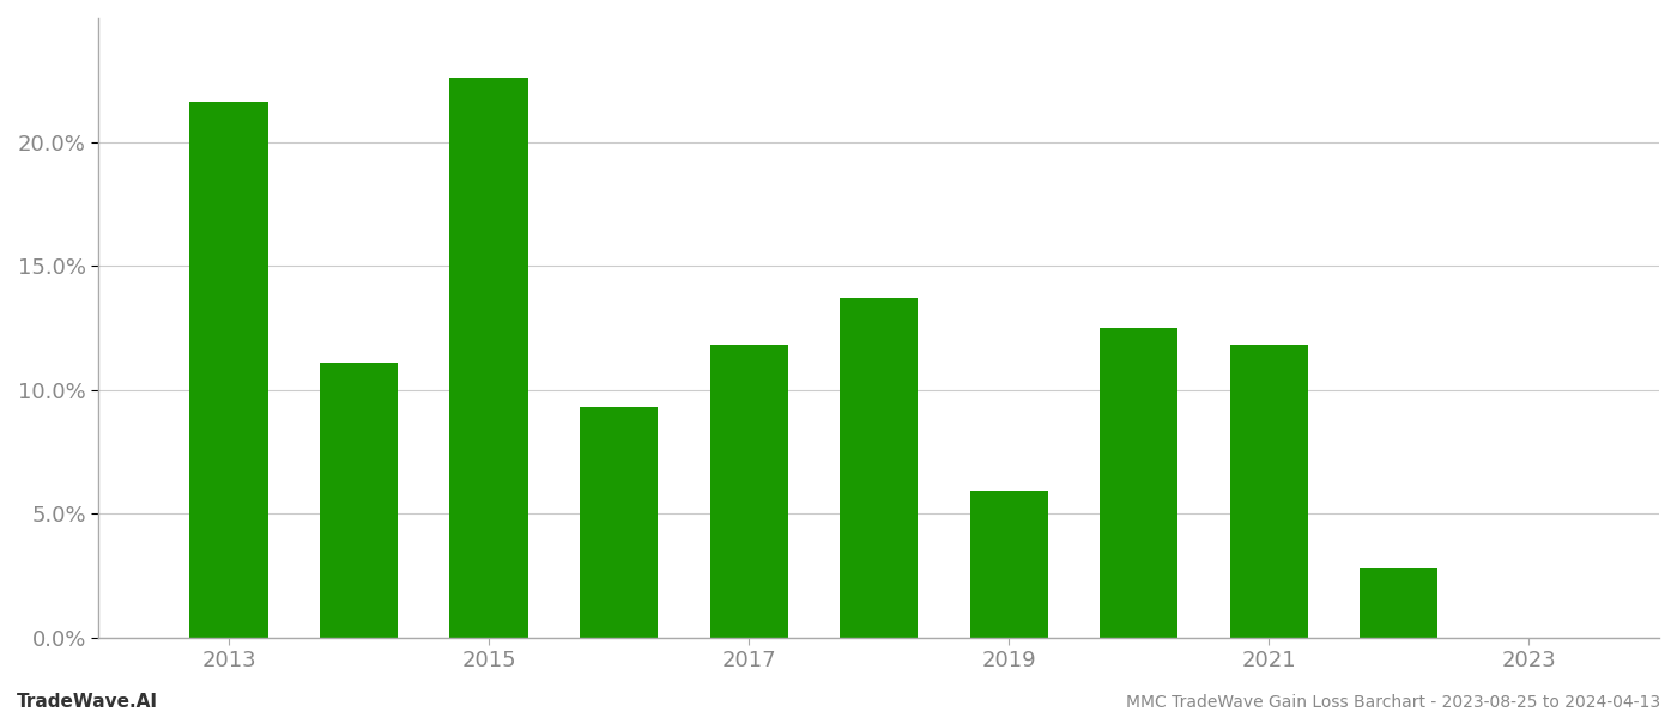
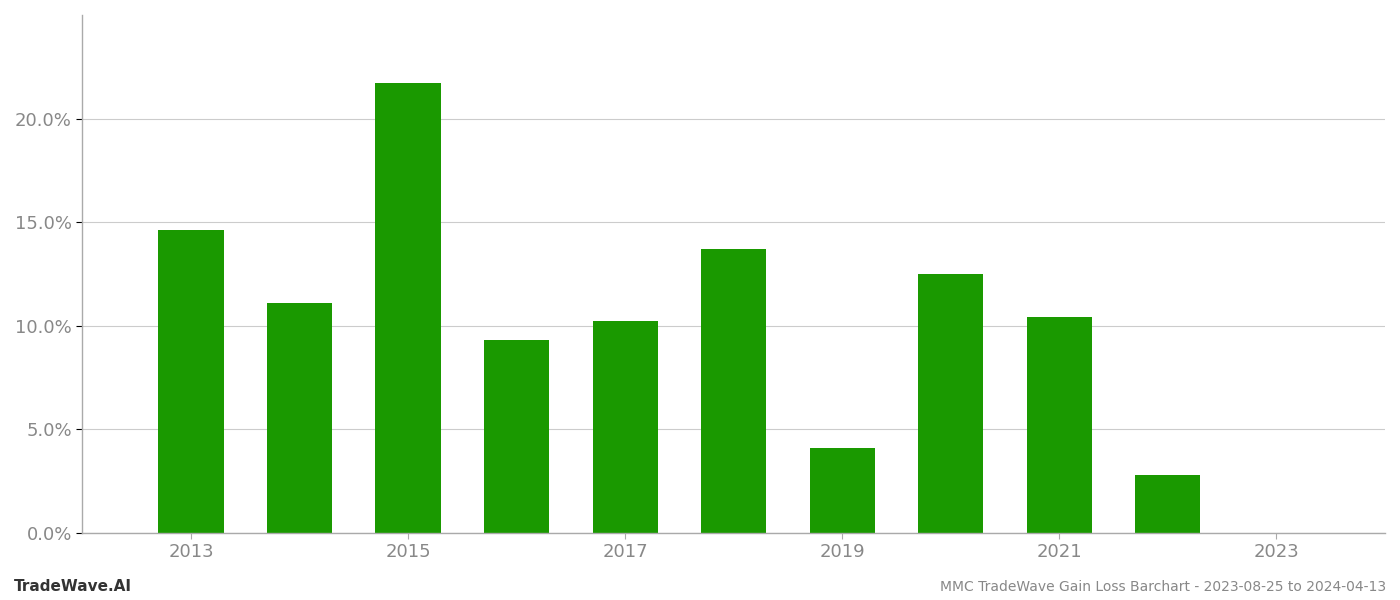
2013: 21.6% -> 14.6%
2015: 22.6% -> 21.7%
2017: 11.8% -> 10.2%
2019: 5.9% -> 4.1%
2021: 11.8% -> 10.4%
